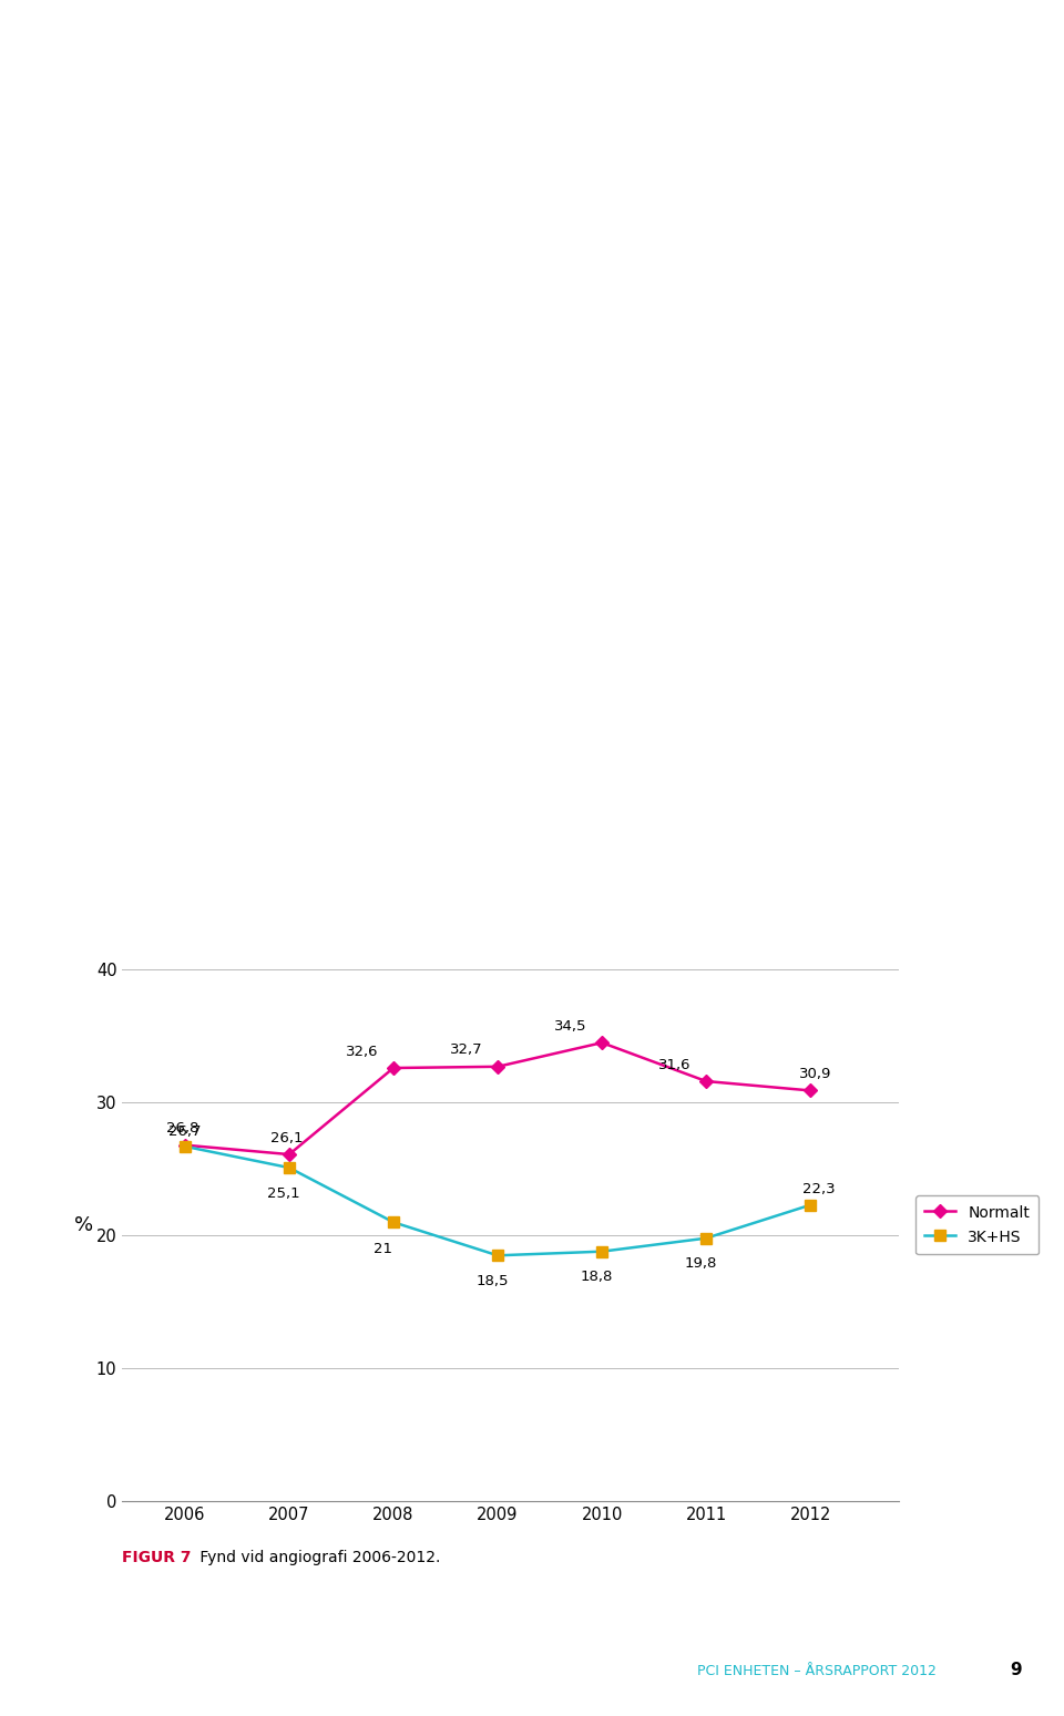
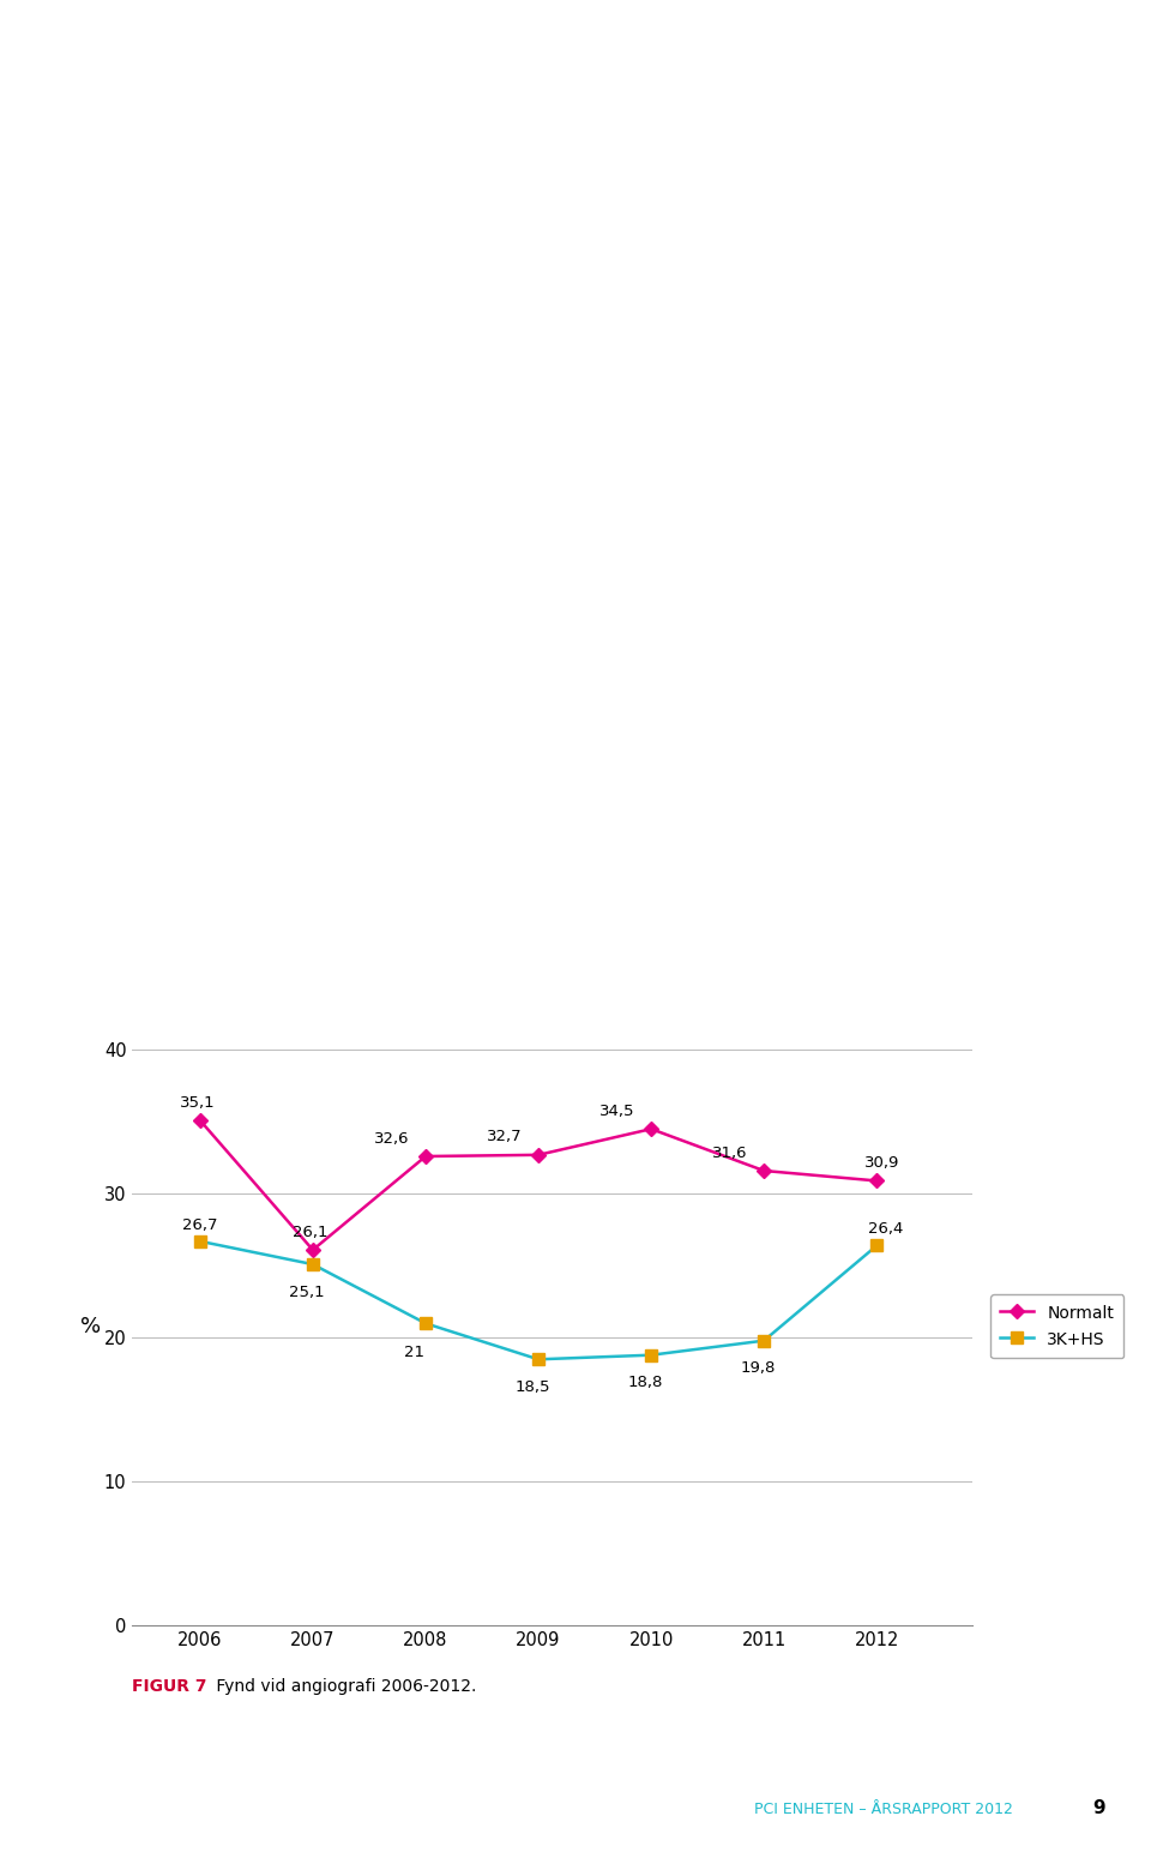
Normalt/2006: 26.8 -> 35.1
3K+HS/2012: 22,3 -> 26,4
